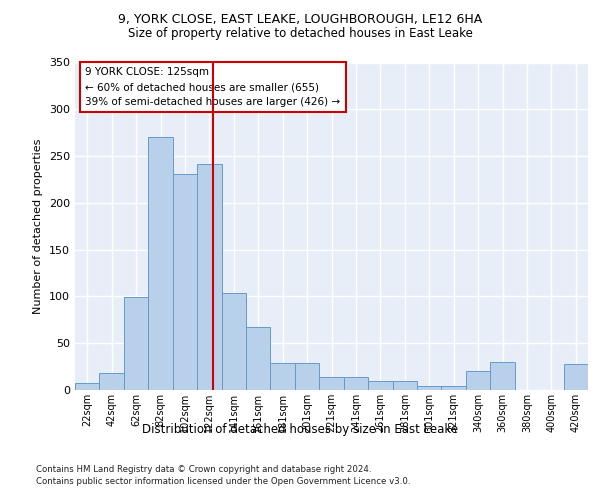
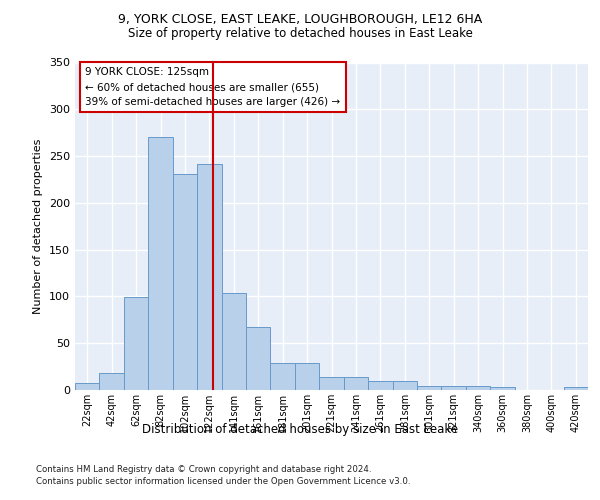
340sqm: 20 -> 4
360sqm: 30 -> 3
420sqm: 28 -> 3
